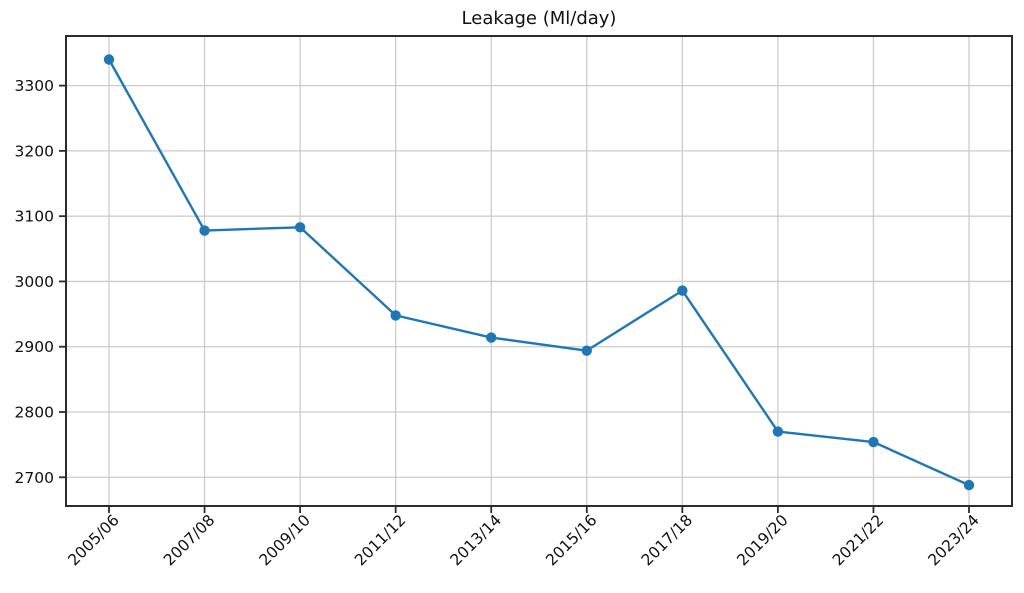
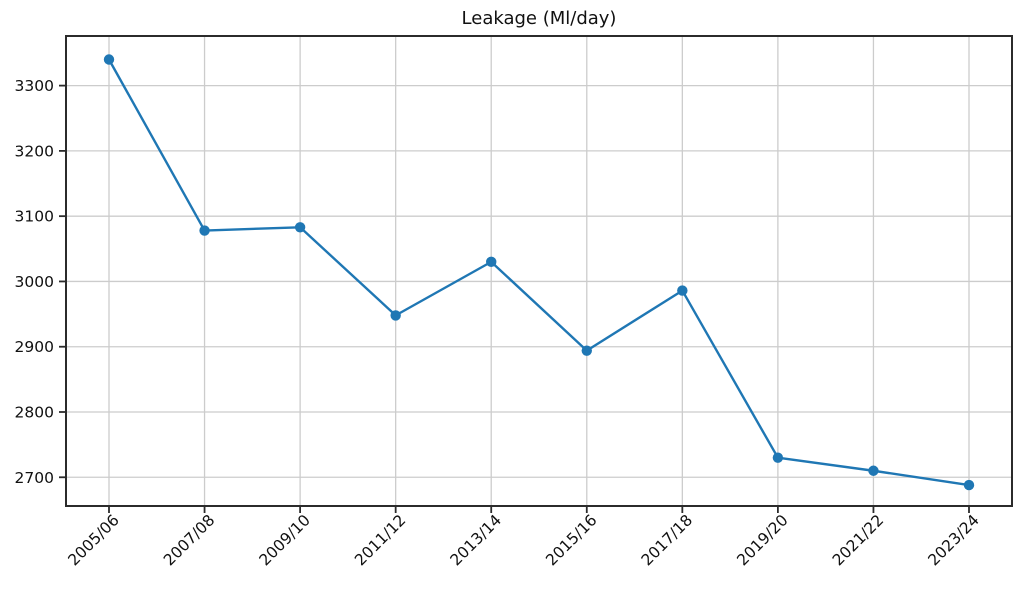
2013/14: 2910 -> 3030
2019/20: 2770 -> 2730
2021/22: 2750 -> 2710
